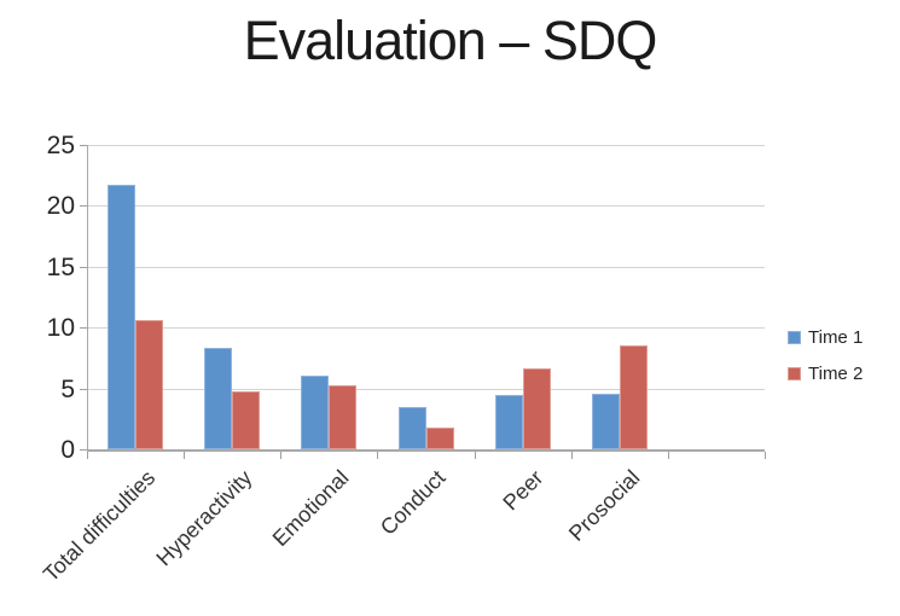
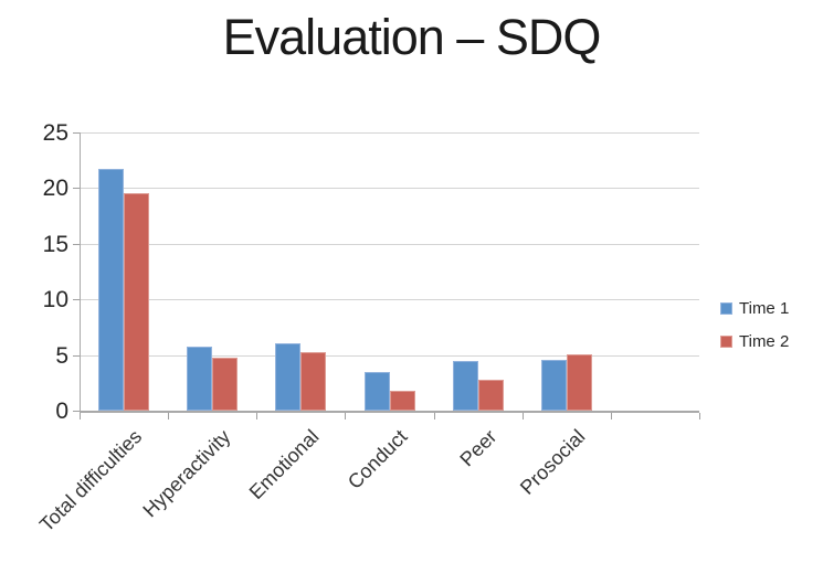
Time 2/Total difficulties: 10.6 -> 19.5
Time 1/Hyperactivity: 8.3 -> 5.8
Time 2/Peer: 6.6 -> 2.8
Time 2/Prosocial: 8.5 -> 5.1
